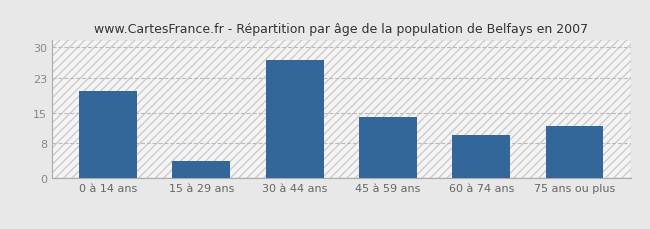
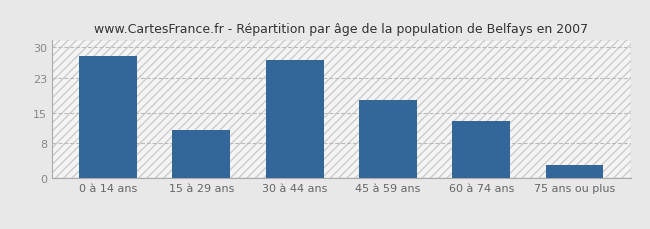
0 à 14 ans: 20 -> 28
15 à 29 ans: 4 -> 11
45 à 59 ans: 14 -> 18
60 à 74 ans: 10 -> 13
75 ans ou plus: 12 -> 3
